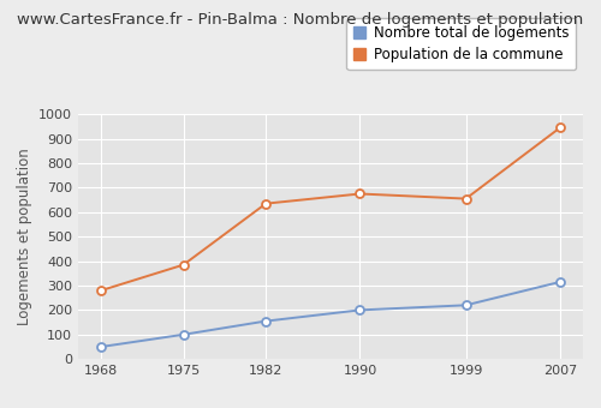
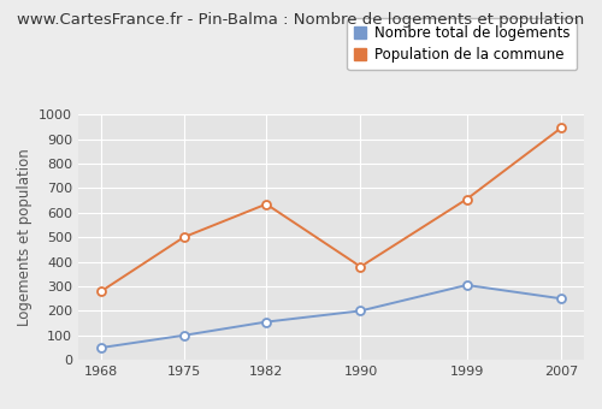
Population de la commune/1975: 385 -> 500
Population de la commune/1990: 675 -> 380
Nombre total de logements/1999: 220 -> 305
Nombre total de logements/2007: 315 -> 250
